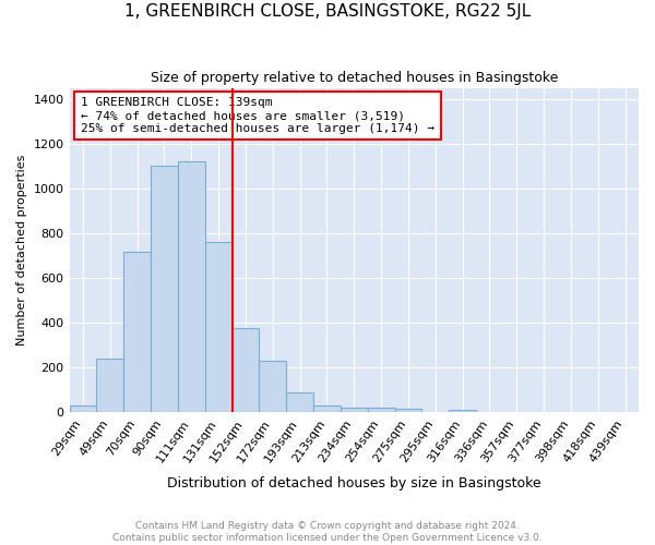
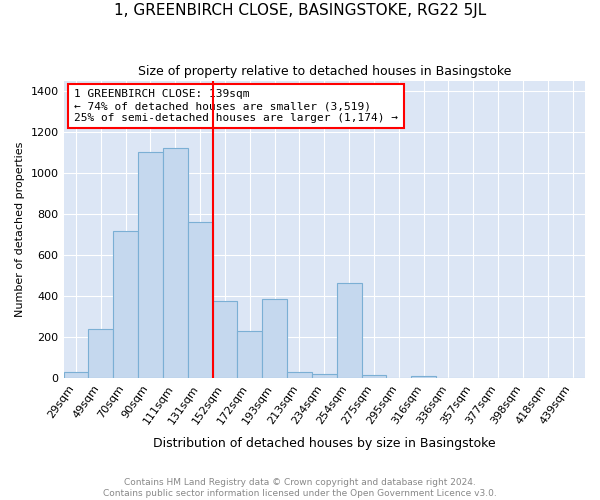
193sqm: 92 -> 385
254sqm: 20 -> 465
